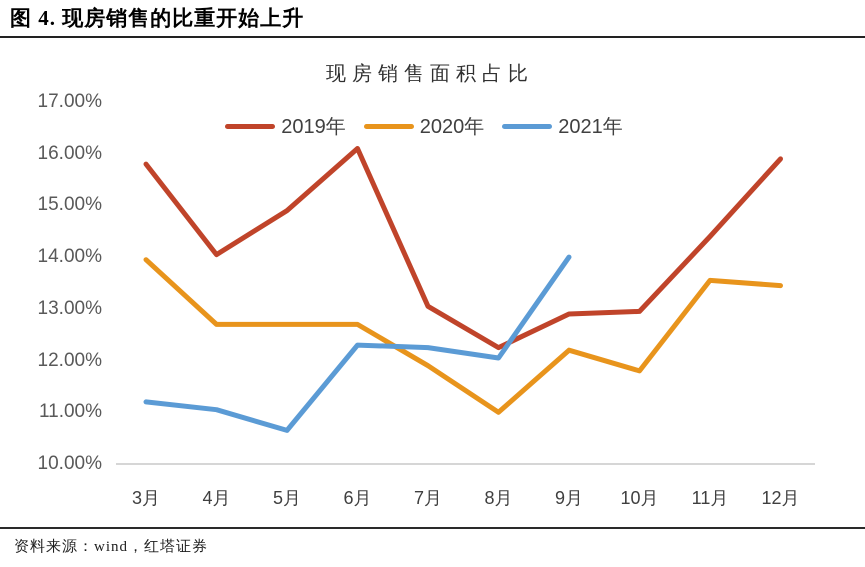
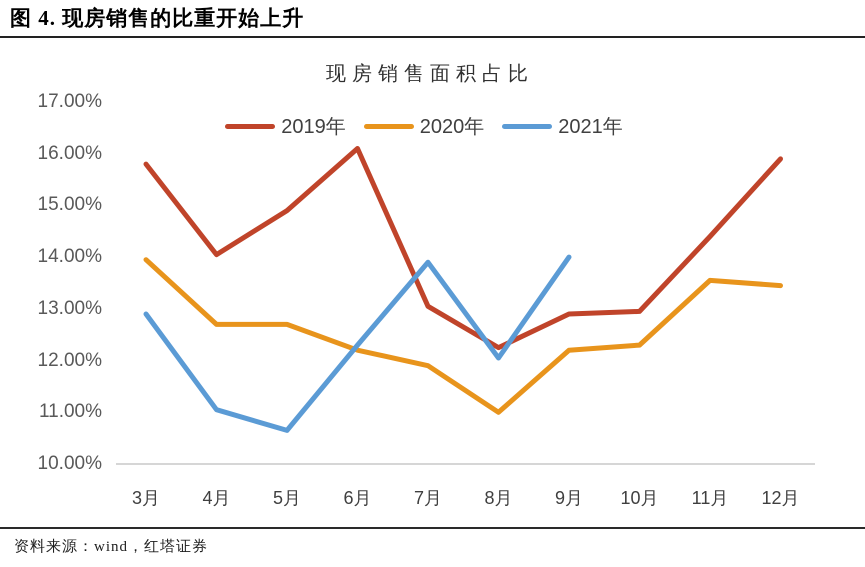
2021年/3月: 11.2% -> 12.9%
2020年/6月: 12.7% -> 12.2%
2021年/7月: 12.2% -> 13.9%
2020年/10月: 11.8% -> 12.3%
